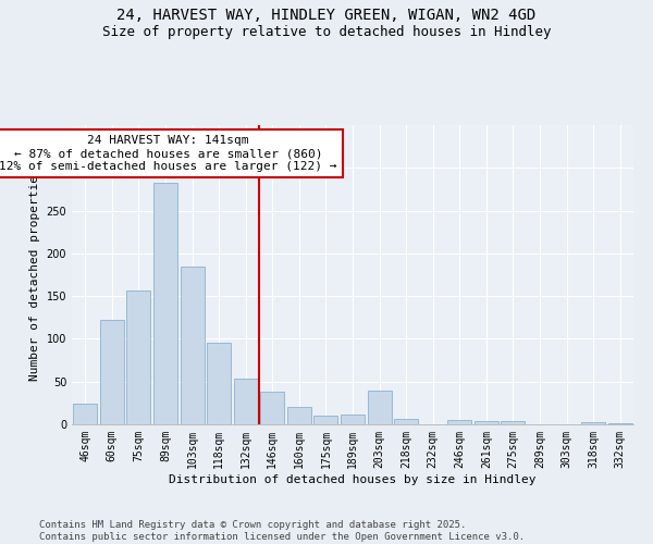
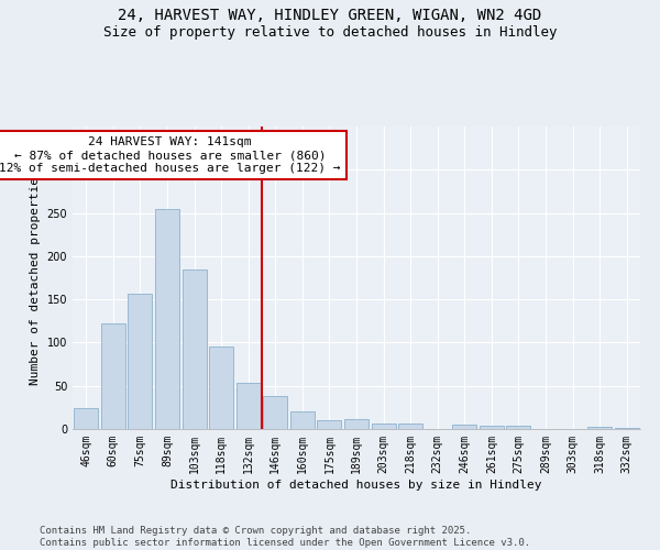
89sqm: 282 -> 255
203sqm: 40 -> 7
